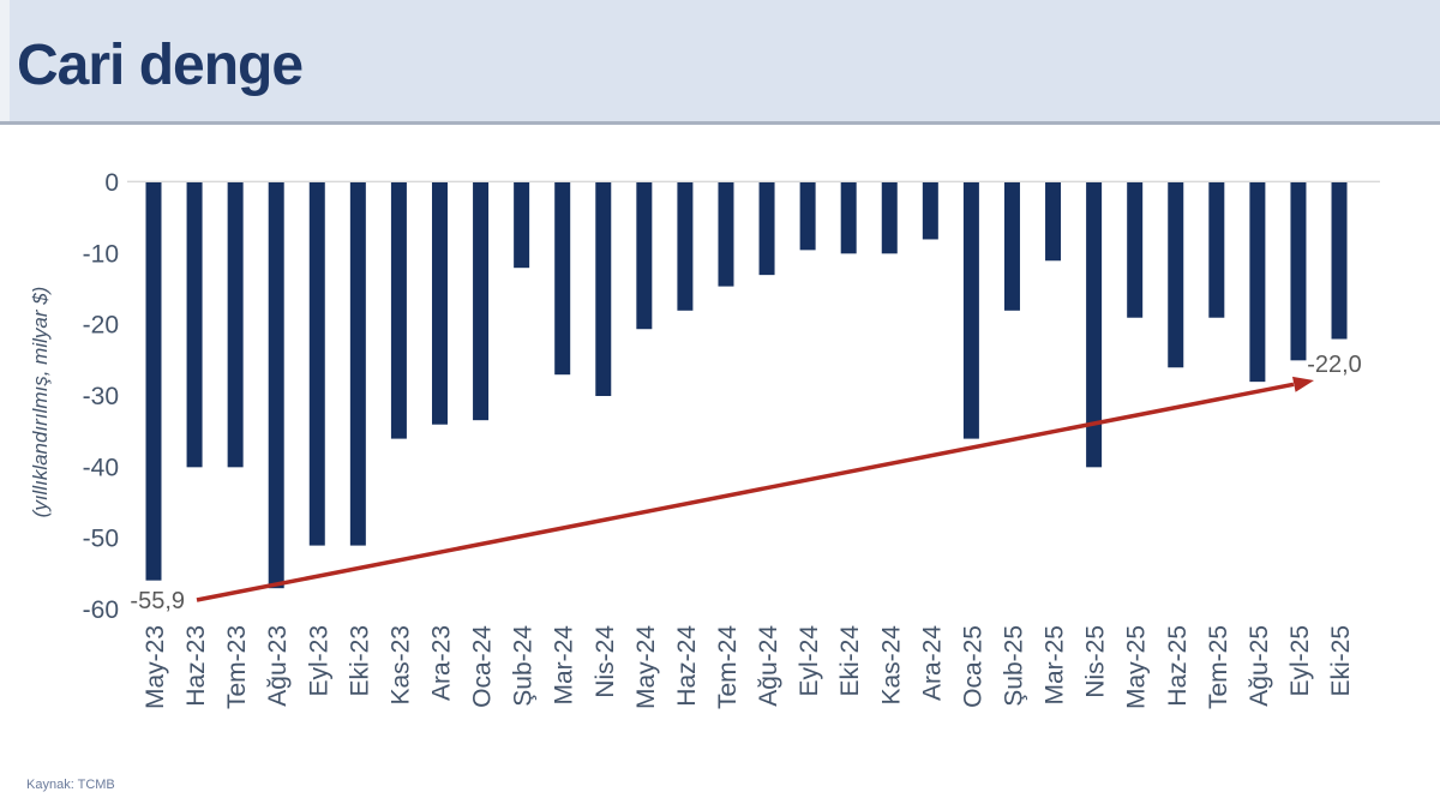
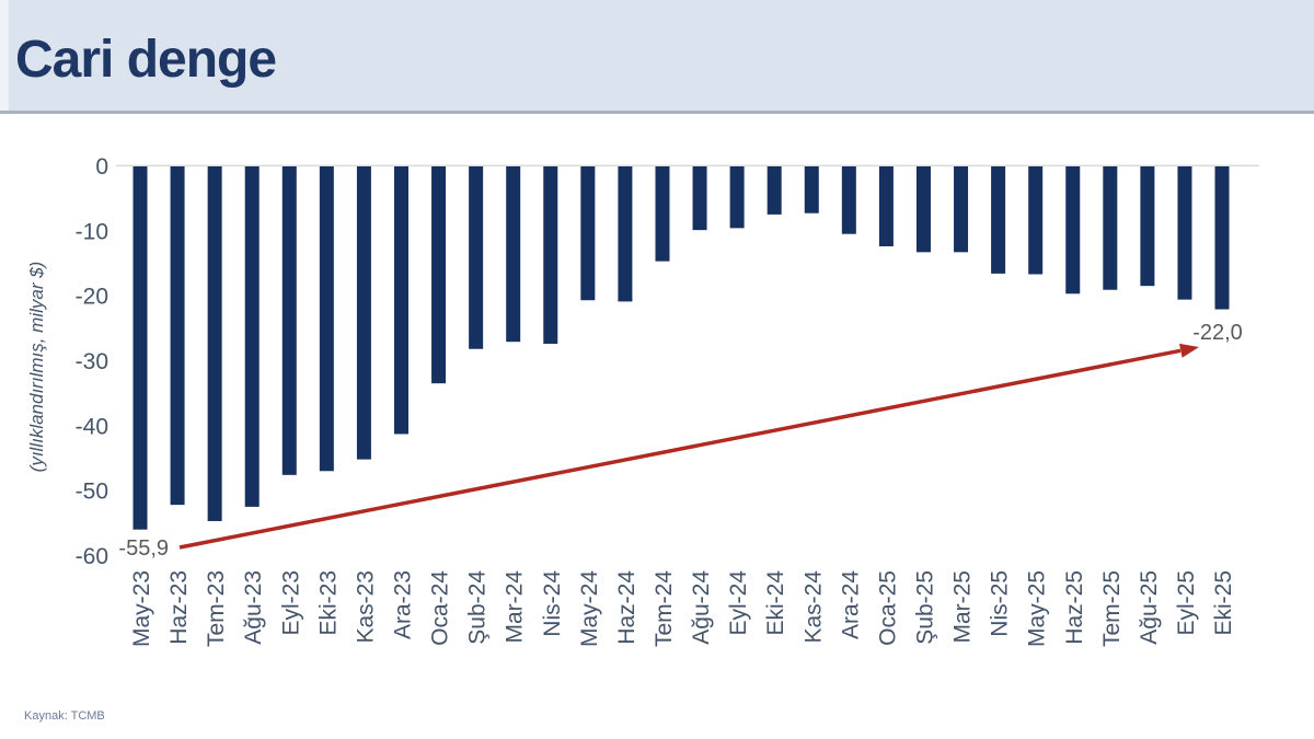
Haz-23: -40 -> -52
Tem-23: -40 -> -55
Ağu-23: -57 -> -52
Eyl-23: -51 -> -48
Eki-23: -51 -> -47
Kas-23: -36 -> -45
Ara-23: -34 -> -41
Şub-24: -12 -> -28
Nis-24: -30 -> -27
Haz-24: -18 -> -21
Ağu-24: -13 -> -10
Eki-24: -10 -> -7
Kas-24: -10 -> -7
Ara-24: -8 -> -10
Oca-25: -36 -> -12
Şub-25: -18 -> -13
Mar-25: -11 -> -13
Nis-25: -40 -> -16
May-25: -19 -> -17
Haz-25: -26 -> -20
Ağu-25: -28 -> -18
Eyl-25: -25 -> -20
